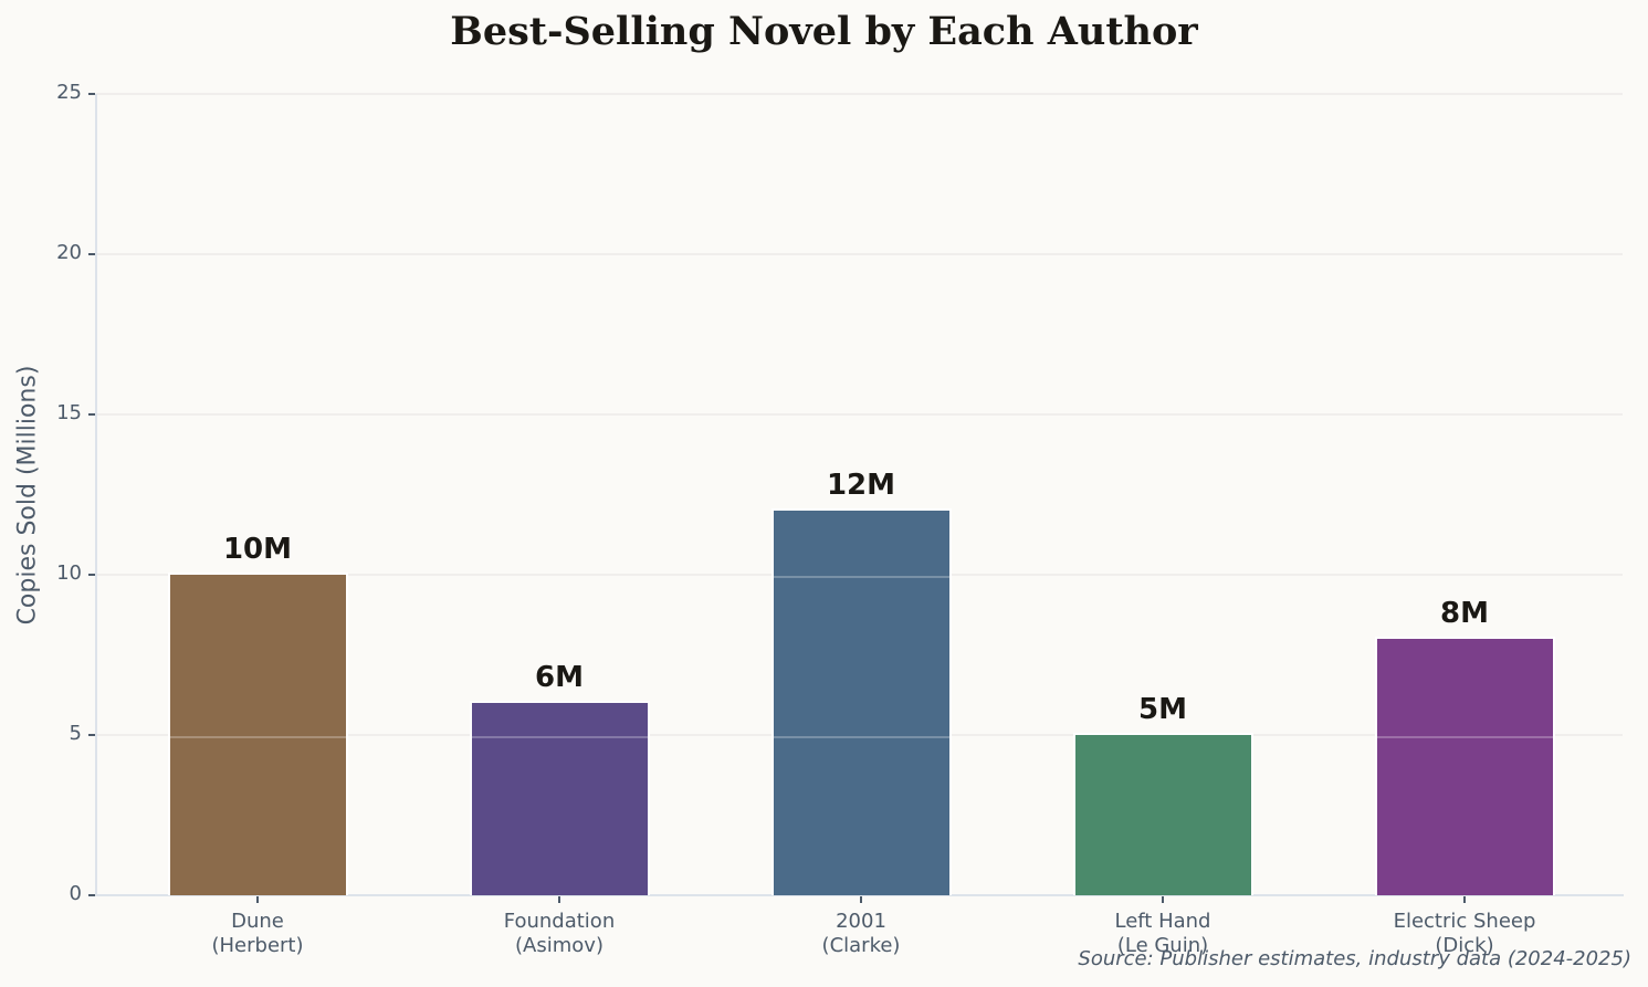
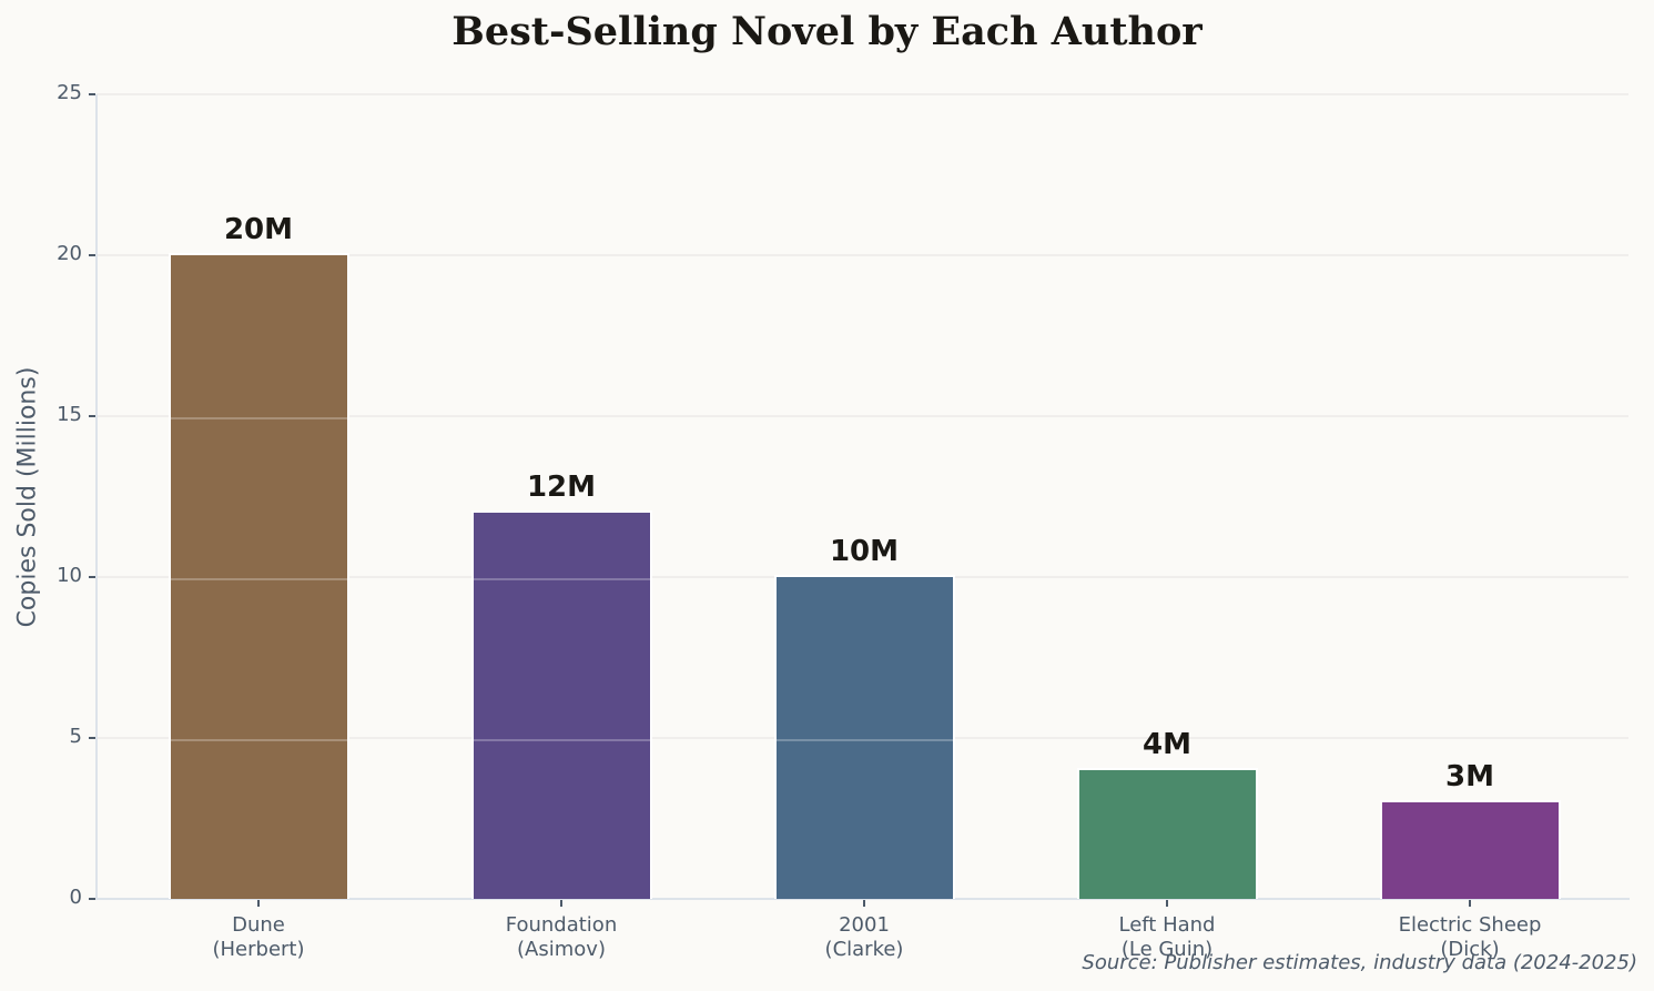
Dune (Herbert): 10M -> 20M
Foundation (Asimov): 6M -> 12M
2001 (Clarke): 12M -> 10M
Left Hand (Le Guin): 5M -> 4M
Electric Sheep (Dick): 8M -> 3M
